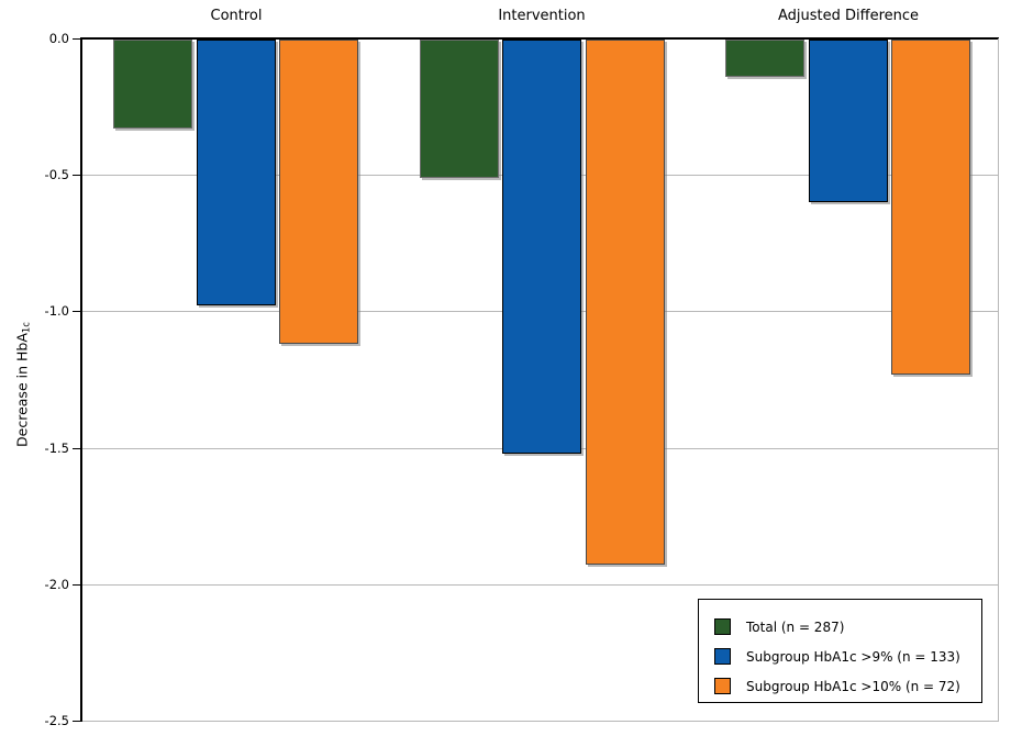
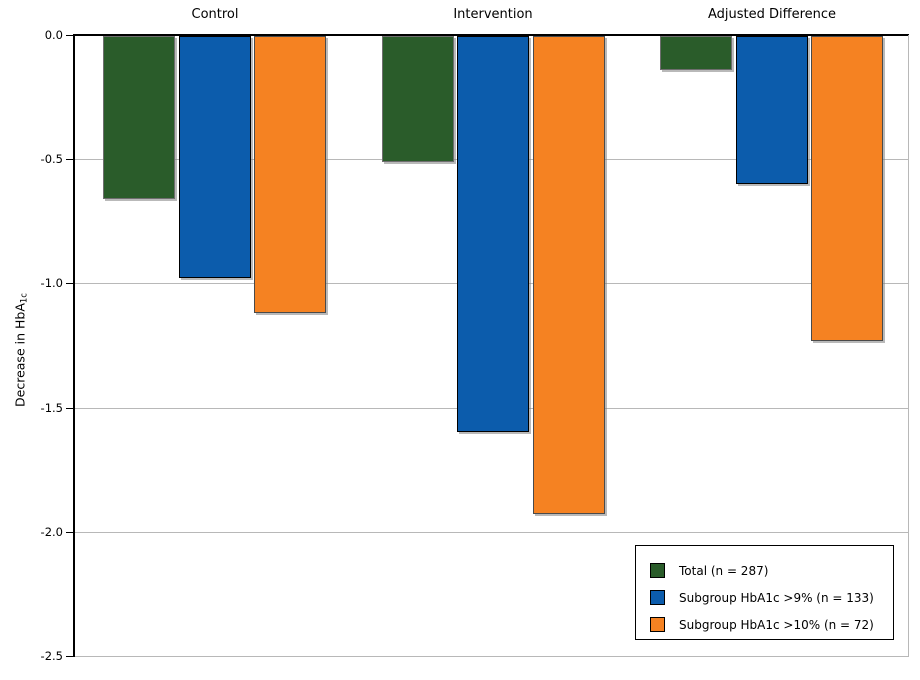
Total (n = 287)/Control: -0.33 -> -0.66
Subgroup HbA1c >9% (n = 133)/Intervention: -1.52 -> -1.60
